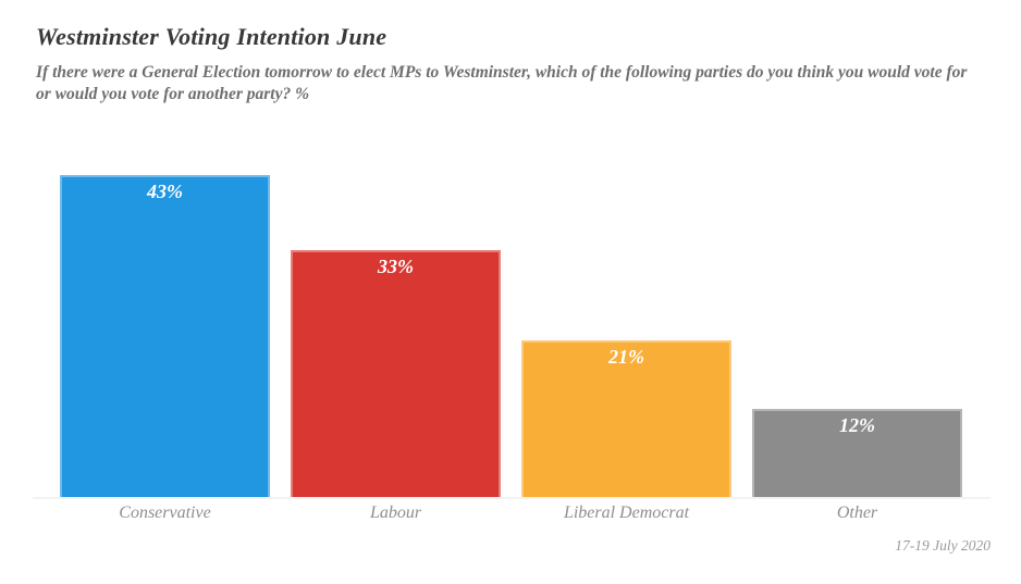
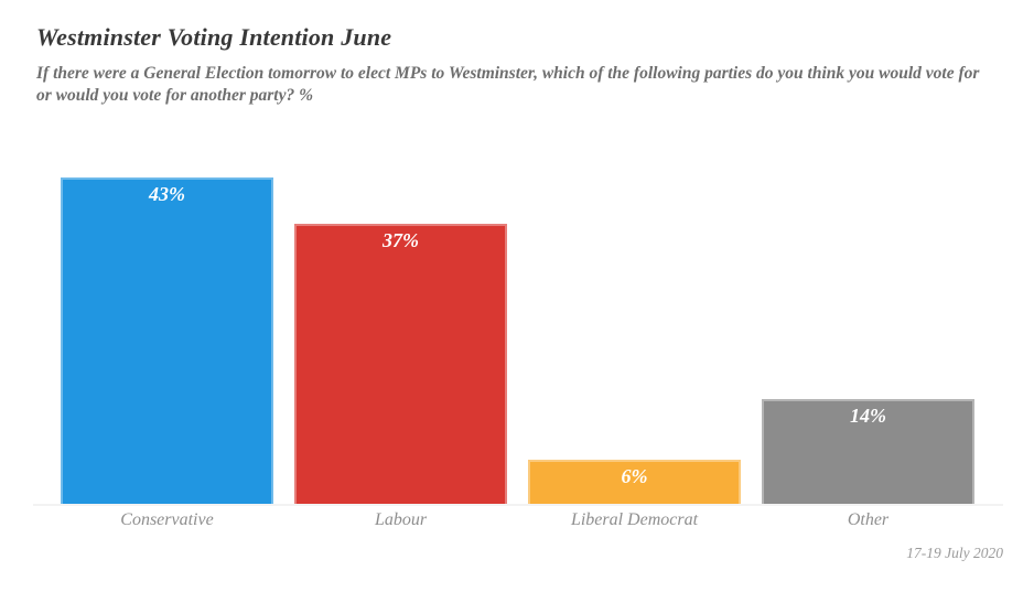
Labour: 33% -> 37%
Liberal Democrat: 21% -> 6%
Other: 12% -> 14%
